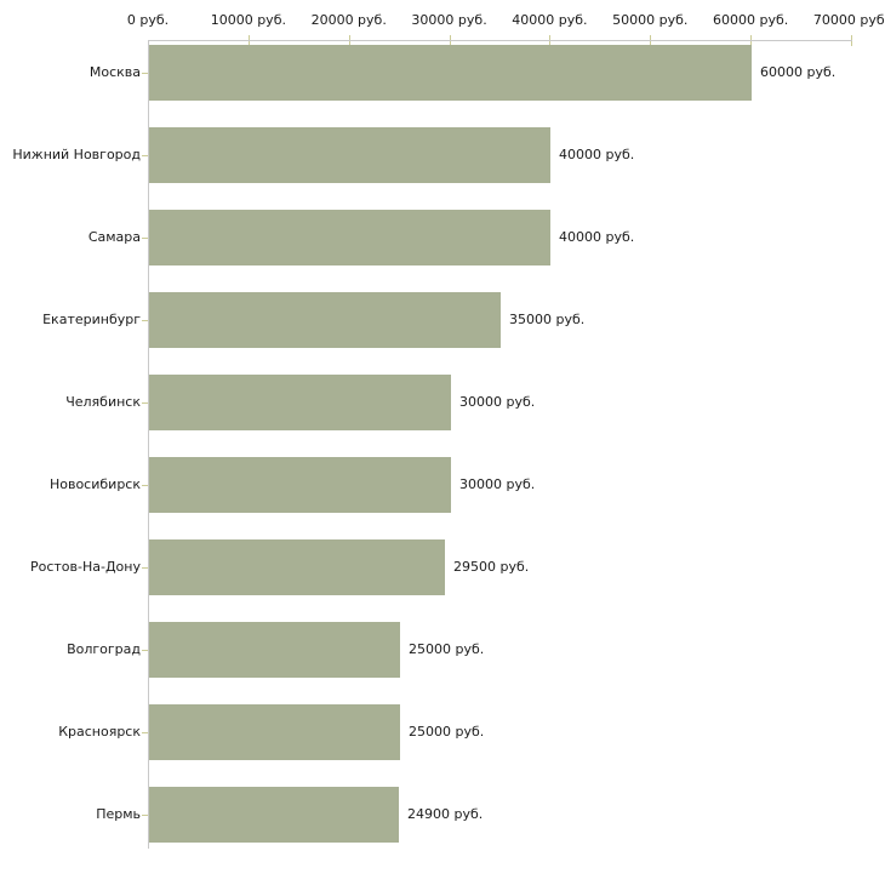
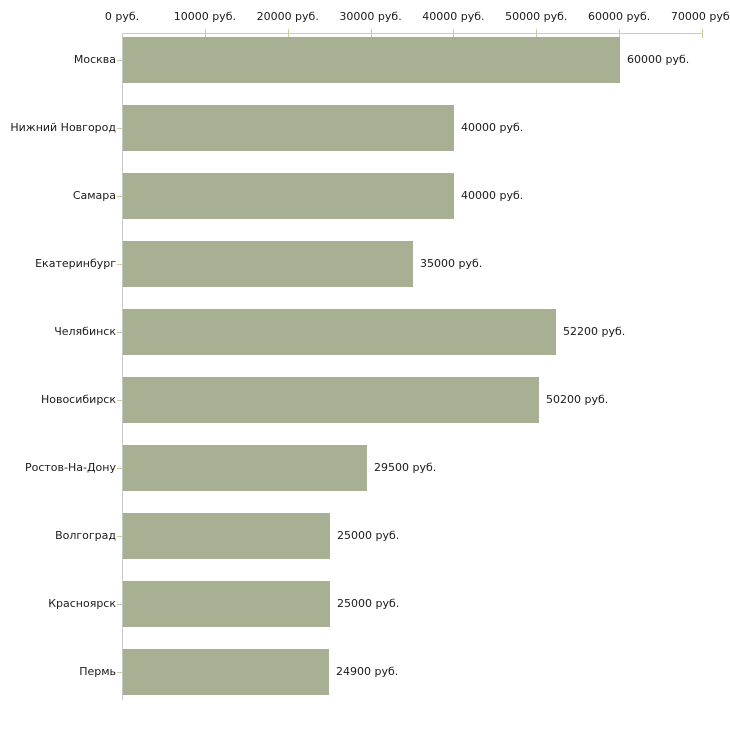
Челябинск: 30000 -> 52200
Новосибирск: 30000 -> 50200
